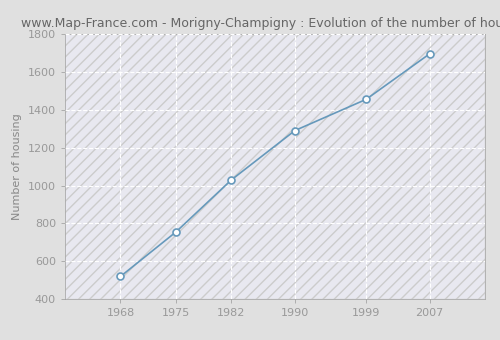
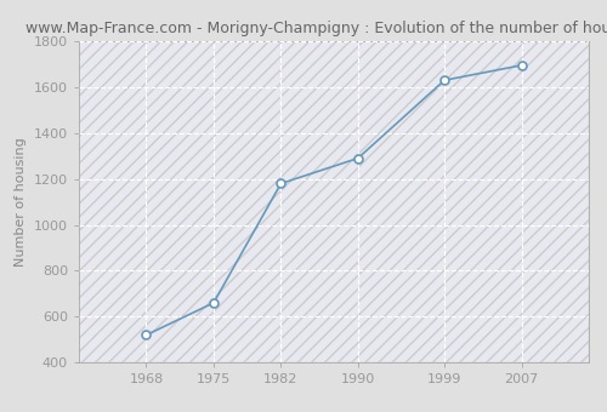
1975: 760 -> 660
1982: 1030 -> 1180
1999: 1460 -> 1630
